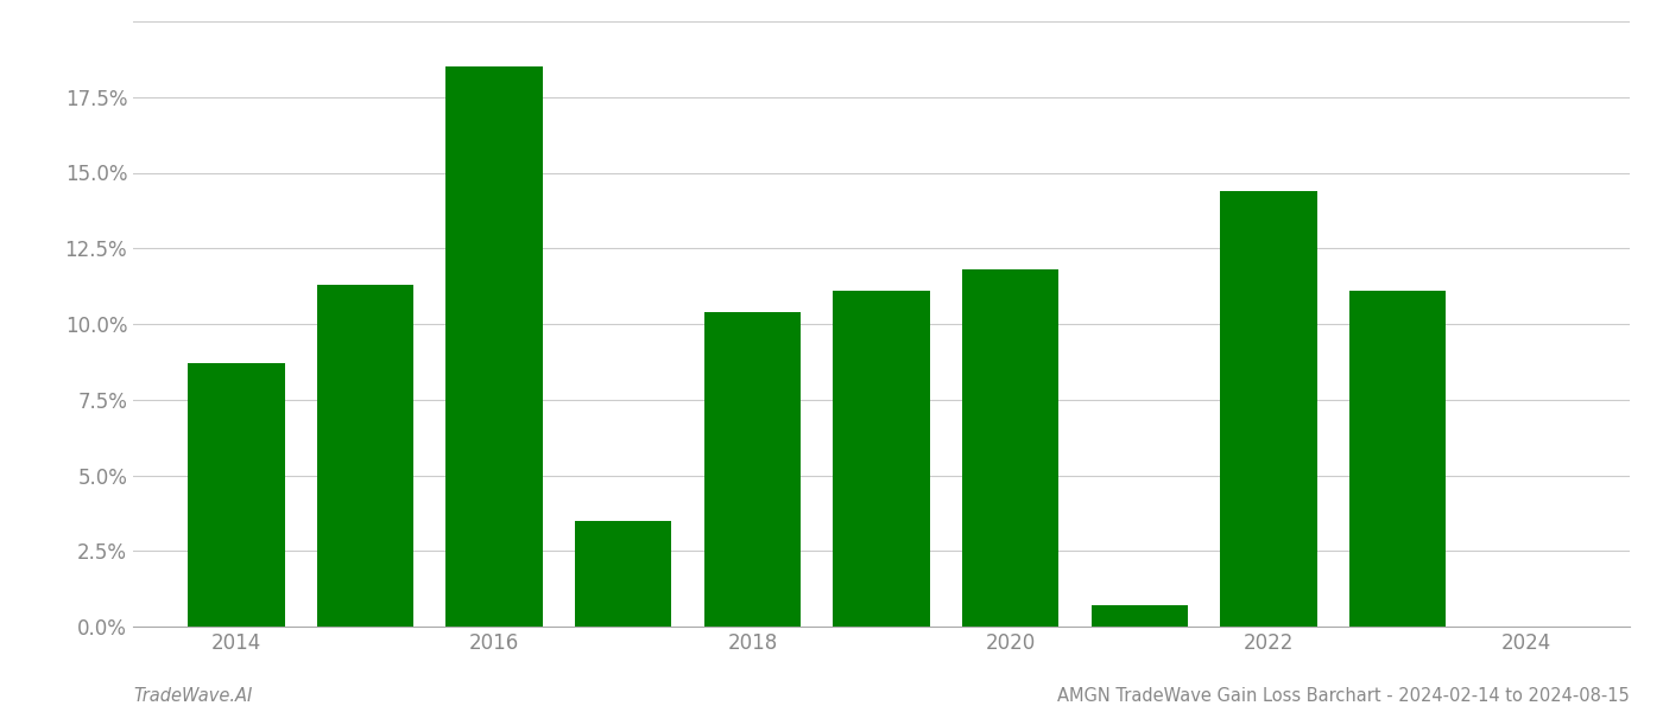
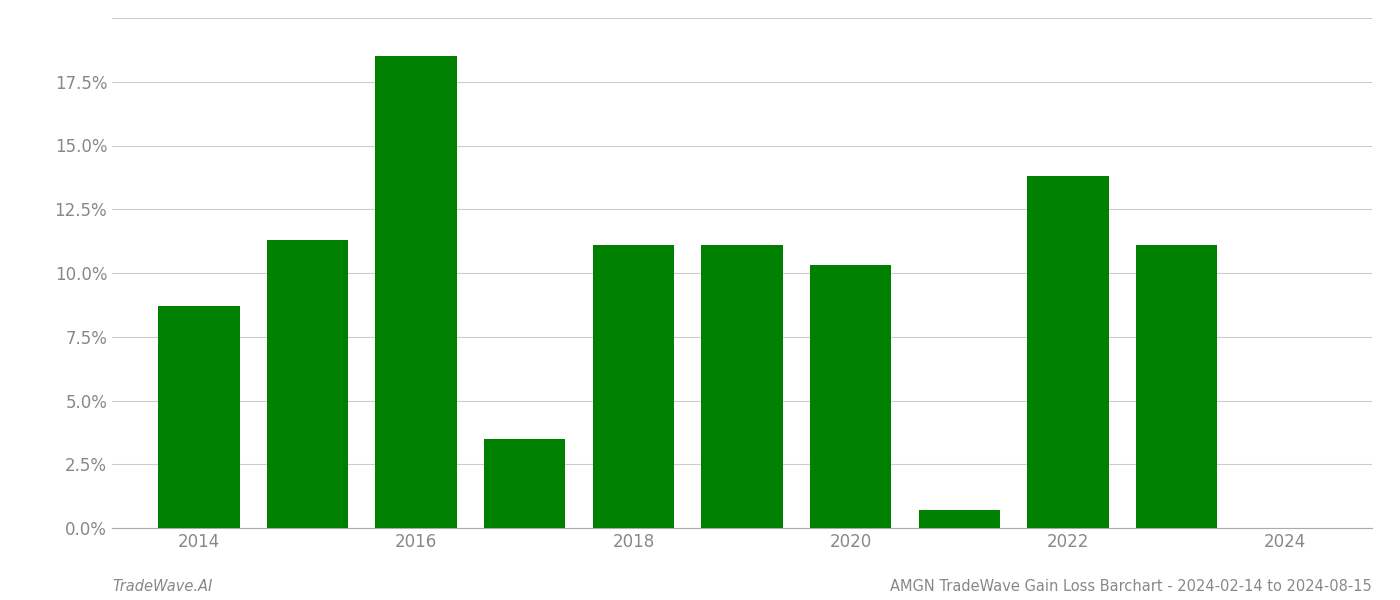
2018: 10.4% -> 11.1%
2020: 11.8% -> 10.3%
2022: 14.4% -> 13.8%
